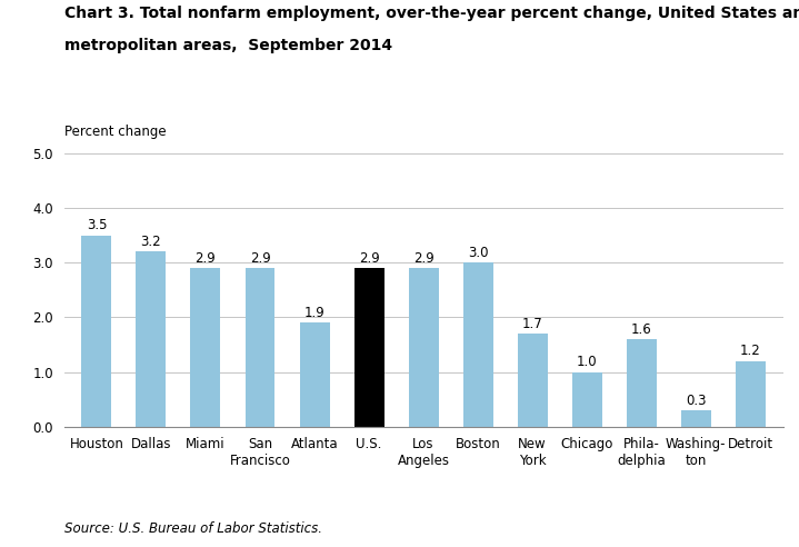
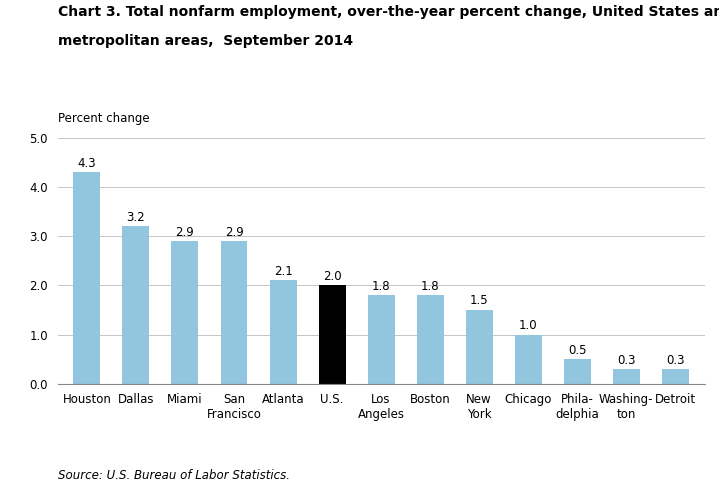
Houston: 3.5 -> 4.3
Atlanta: 1.9 -> 2.1
U.S.: 2.9 -> 2.0
Los Angeles: 2.9 -> 1.8
Boston: 3.0 -> 1.8
New York: 1.7 -> 1.5
Phila- delphia: 1.6 -> 0.5
Detroit: 1.2 -> 0.3
